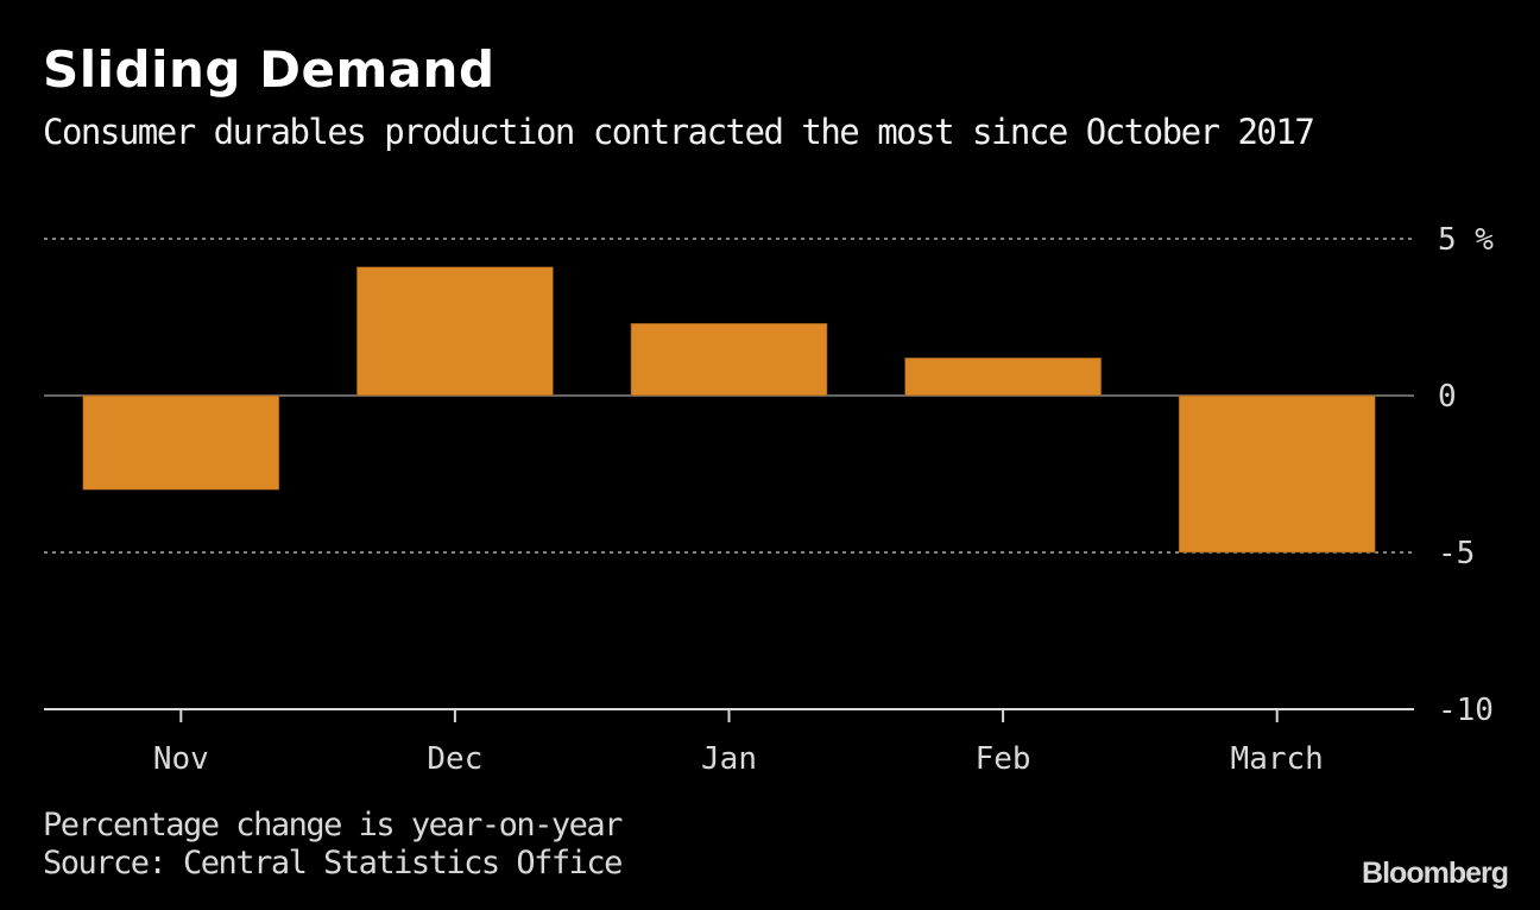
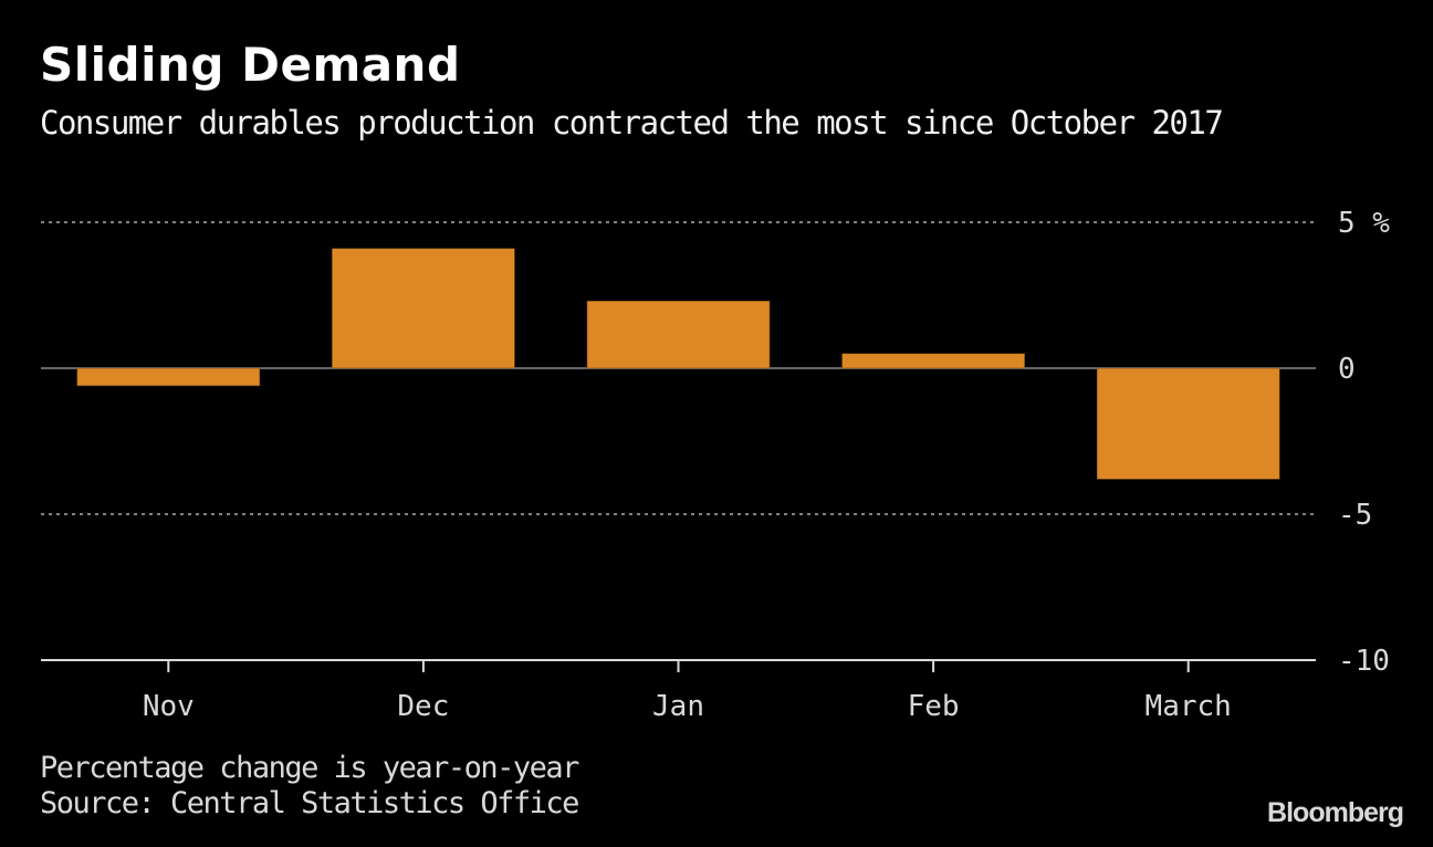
Nov: -3.0% -> -0.6%
Feb: 1.2% -> 0.5%
March: -5.0% -> -3.8%
